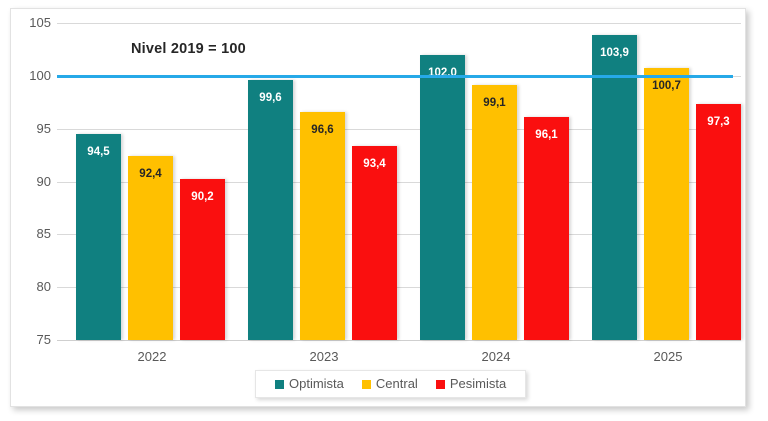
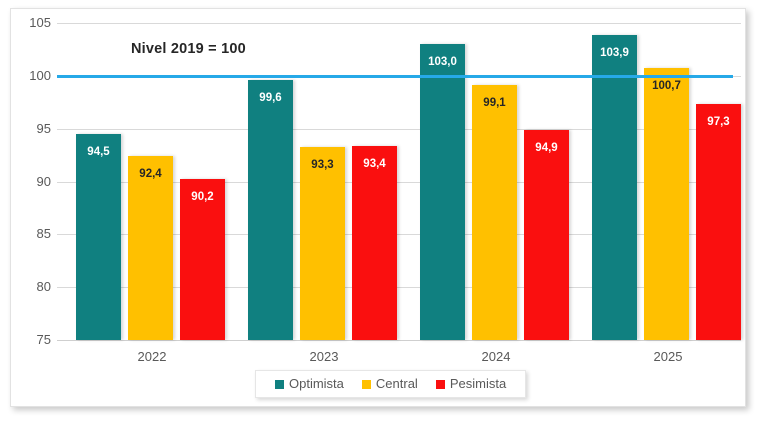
Central/2023: 96,6 -> 93,3
Optimista/2024: 102,0 -> 103,0
Pesimista/2024: 96,1 -> 94,9
